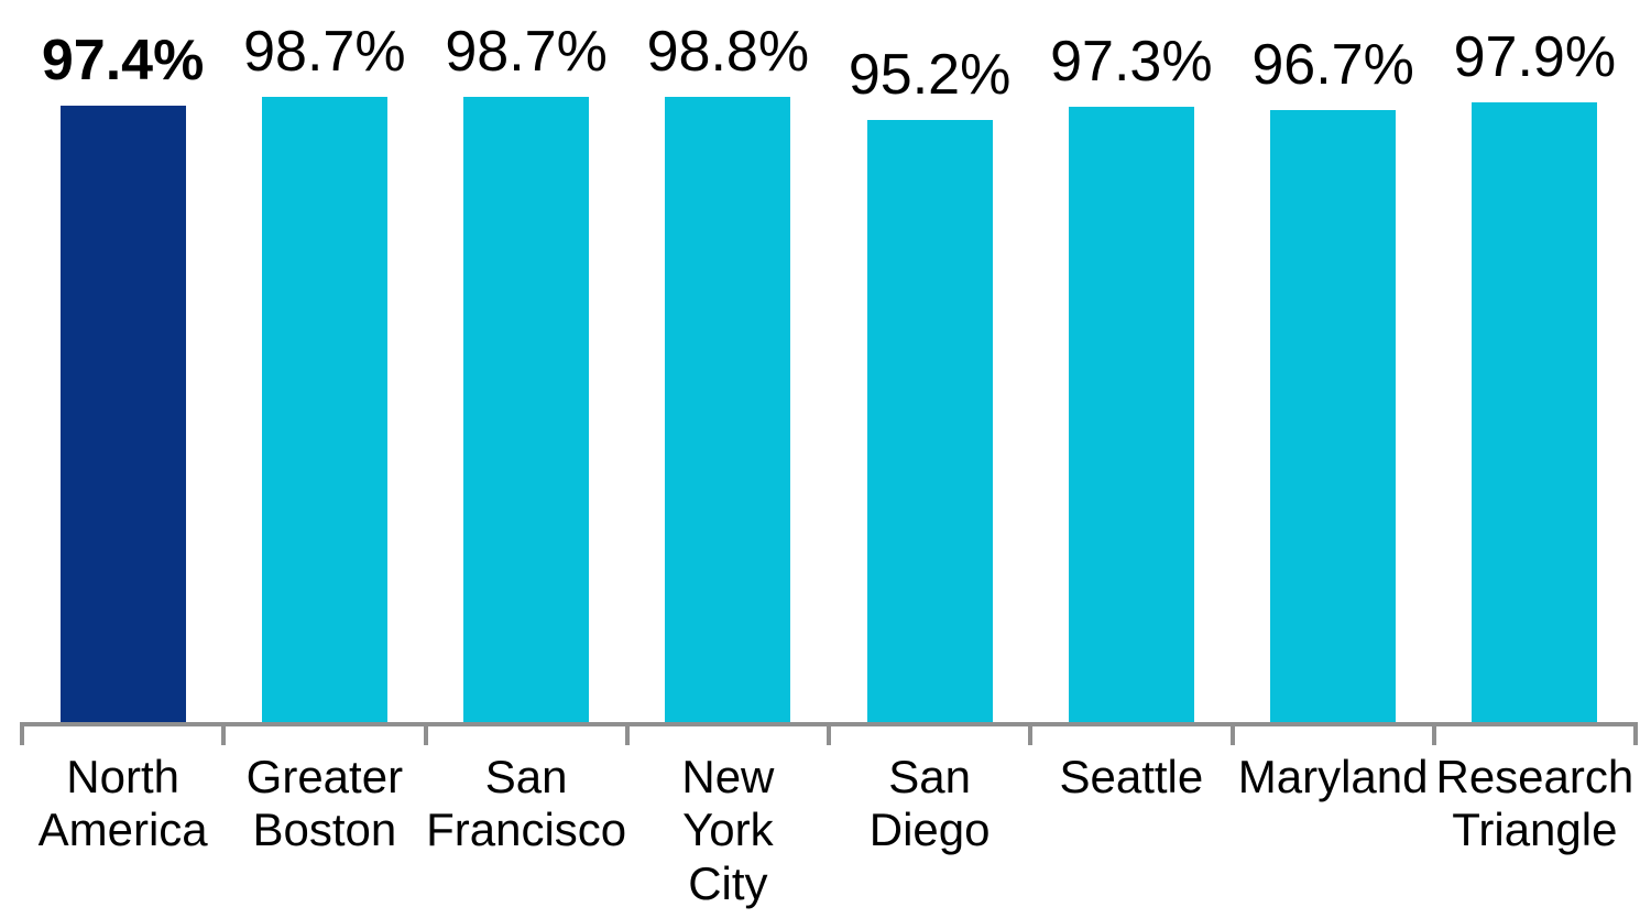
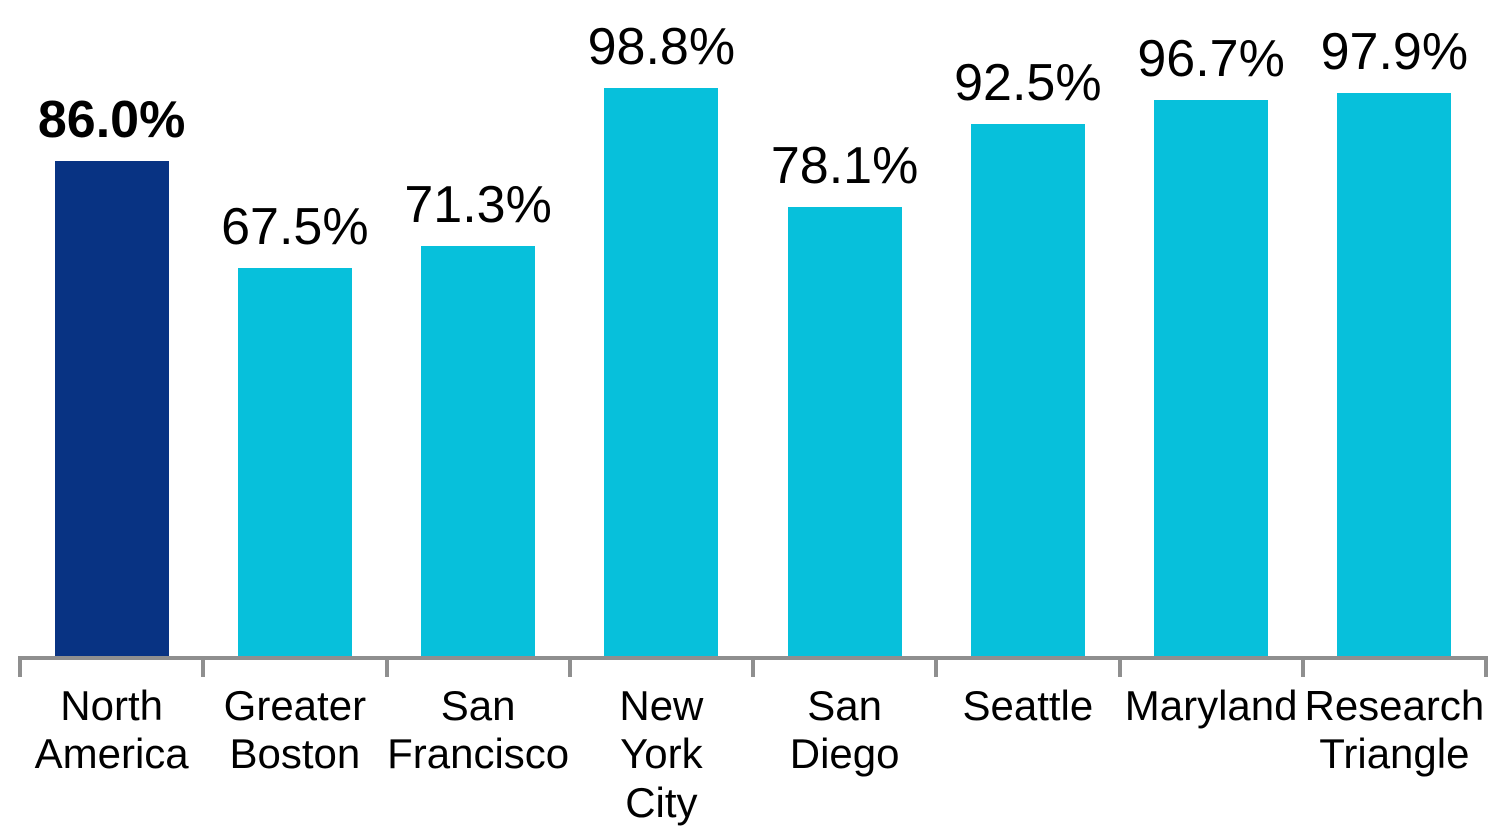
North America: 97.4% -> 86.0%
Greater Boston: 98.7% -> 67.5%
San Francisco: 98.7% -> 71.3%
San Diego: 95.2% -> 78.1%
Seattle: 97.3% -> 92.5%
